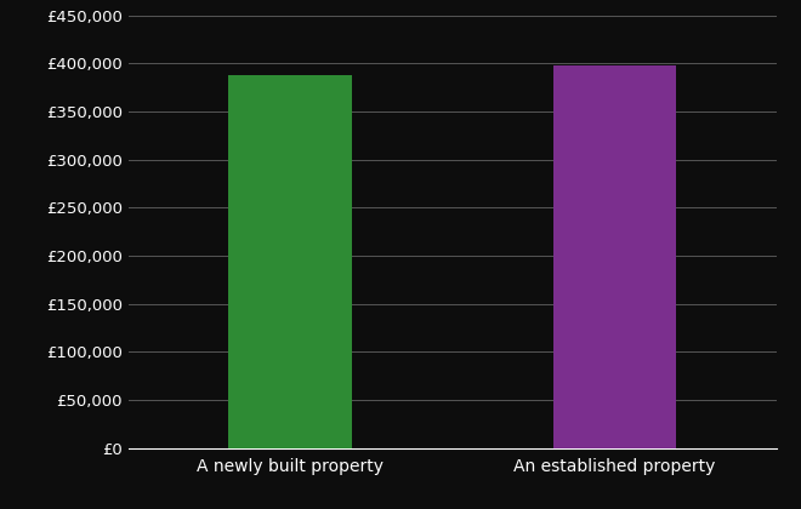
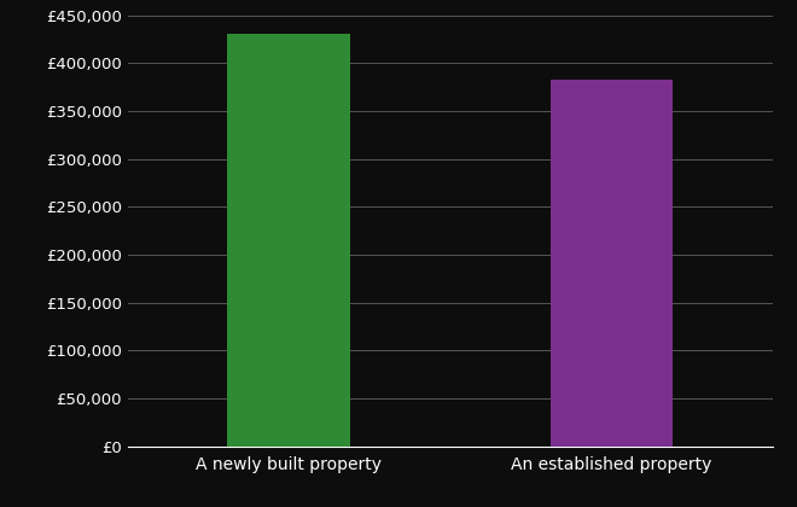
A newly built property: £388,000 -> £430,000
An established property: £398,000 -> £383,000
